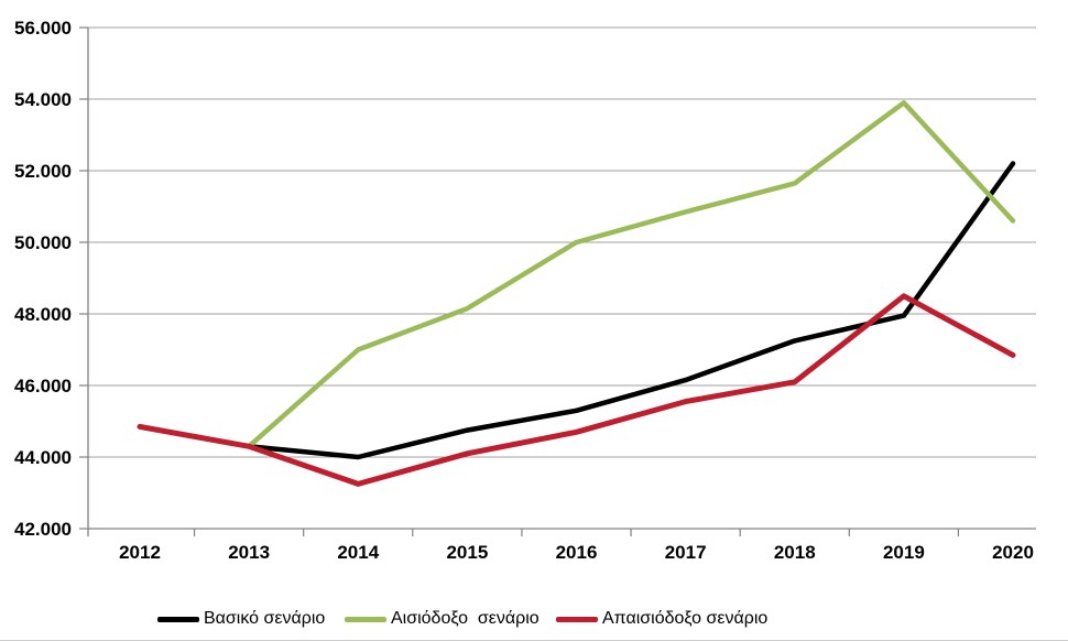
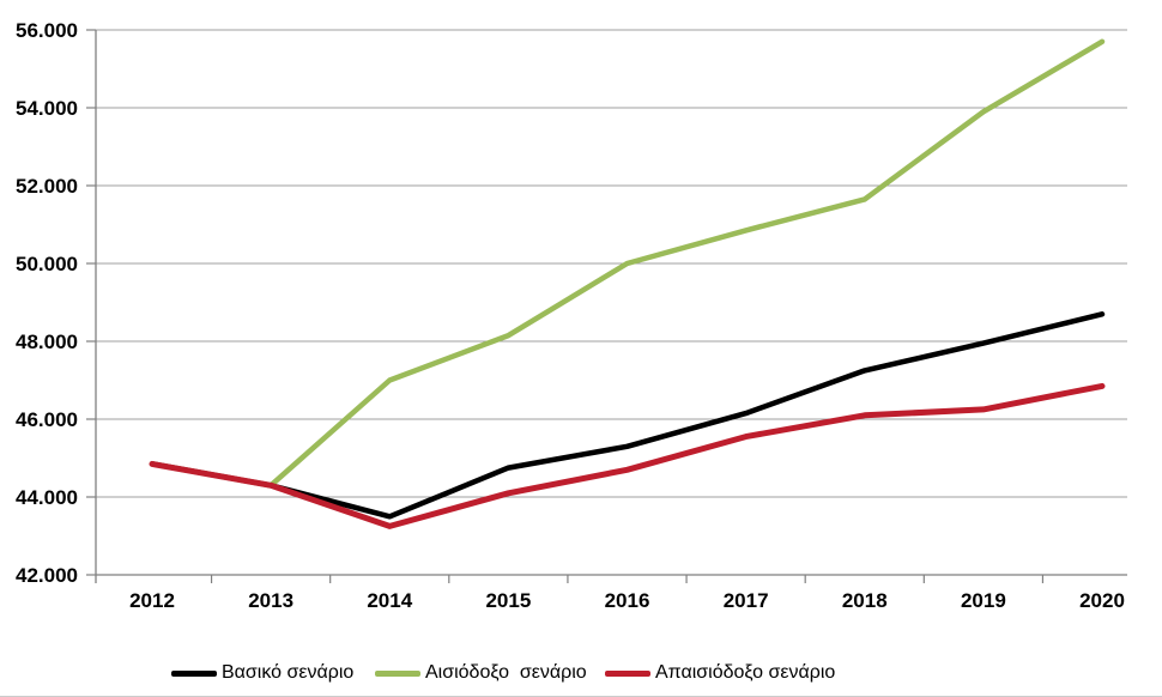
Βασικό σενάριο/2014: 44000 -> 43500
Απαισιόδοξο σενάριο/2019: 48500 -> 46200
Βασικό σενάριο/2020: 52200 -> 48700
Αισιόδοξο σενάριο/2020: 50600 -> 55700
